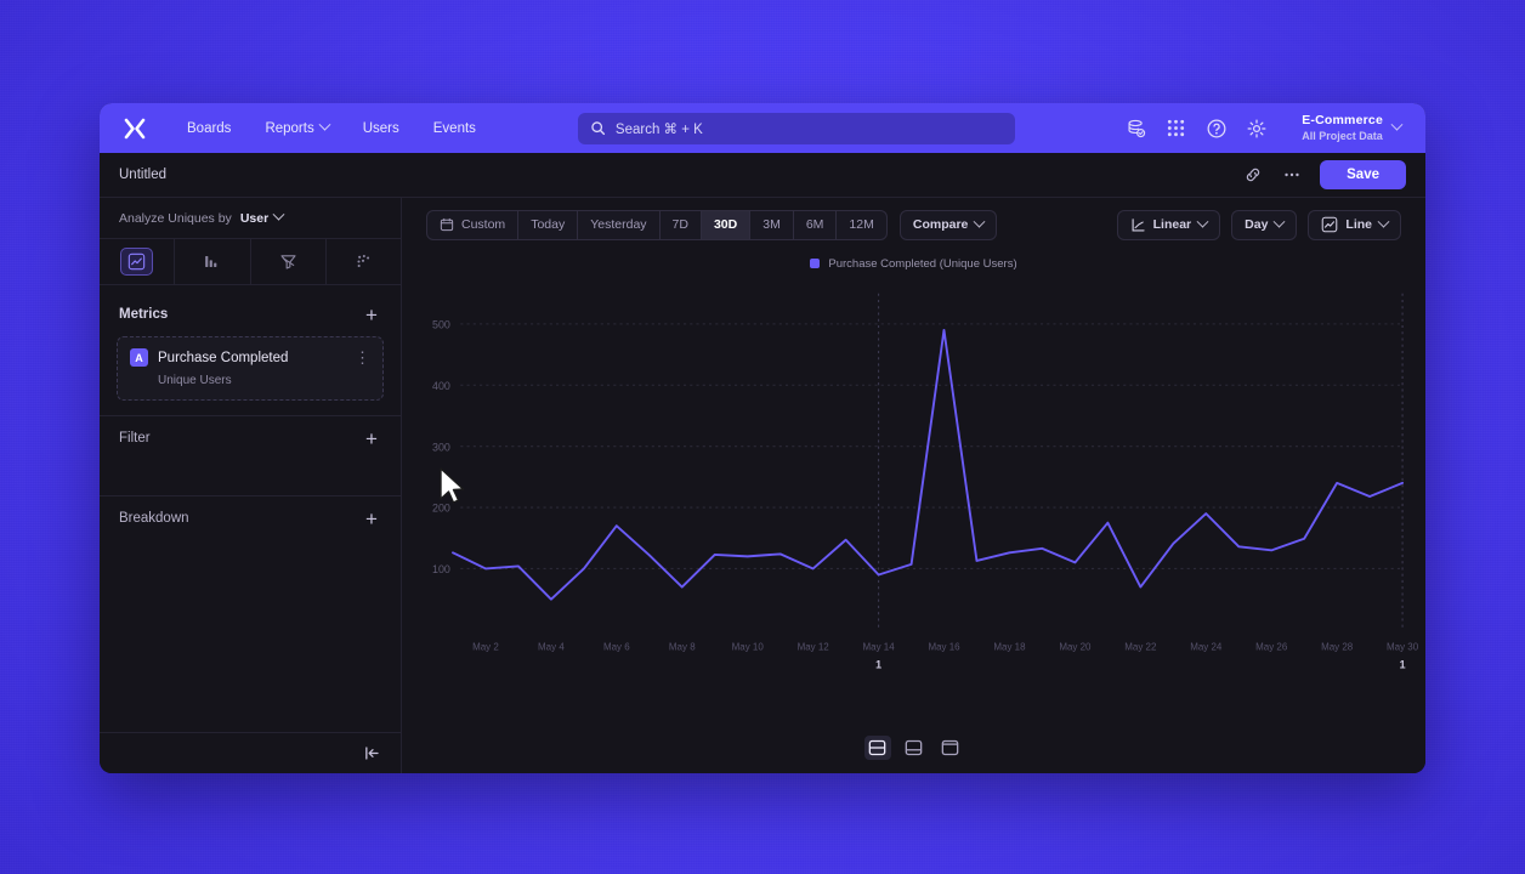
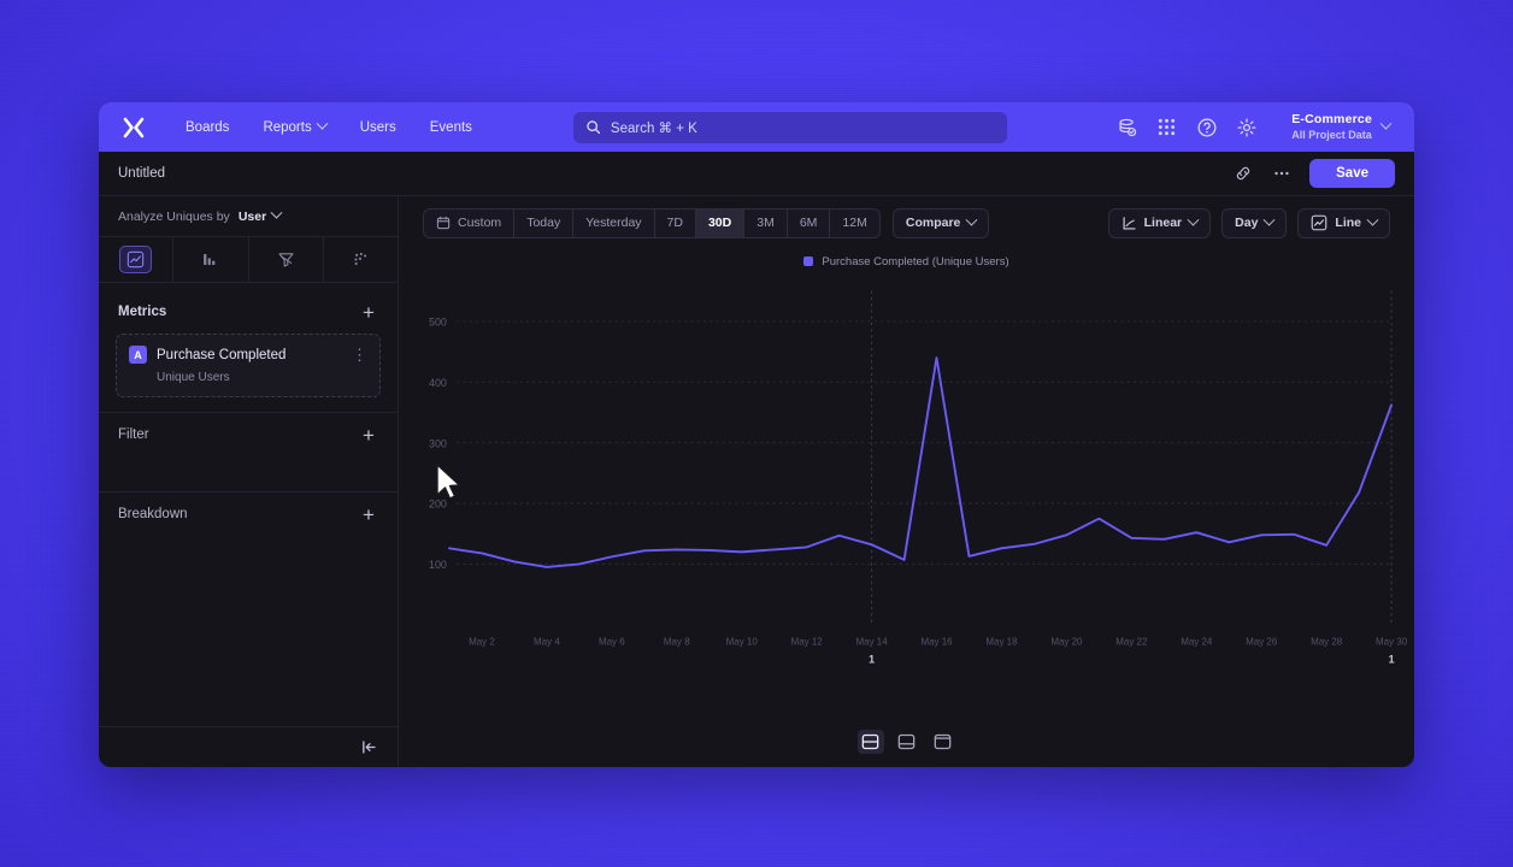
May 2: 100 -> 120
May 4: 50 -> 100
May 6: 170 -> 110
May 8: 70 -> 120
May 12: 100 -> 130
May 14: 90 -> 130
May 16: 490 -> 440
May 20: 110 -> 150
May 22: 70 -> 140
May 24: 190 -> 150
May 26: 130 -> 150
May 28: 240 -> 130
May 30: 240 -> 360
